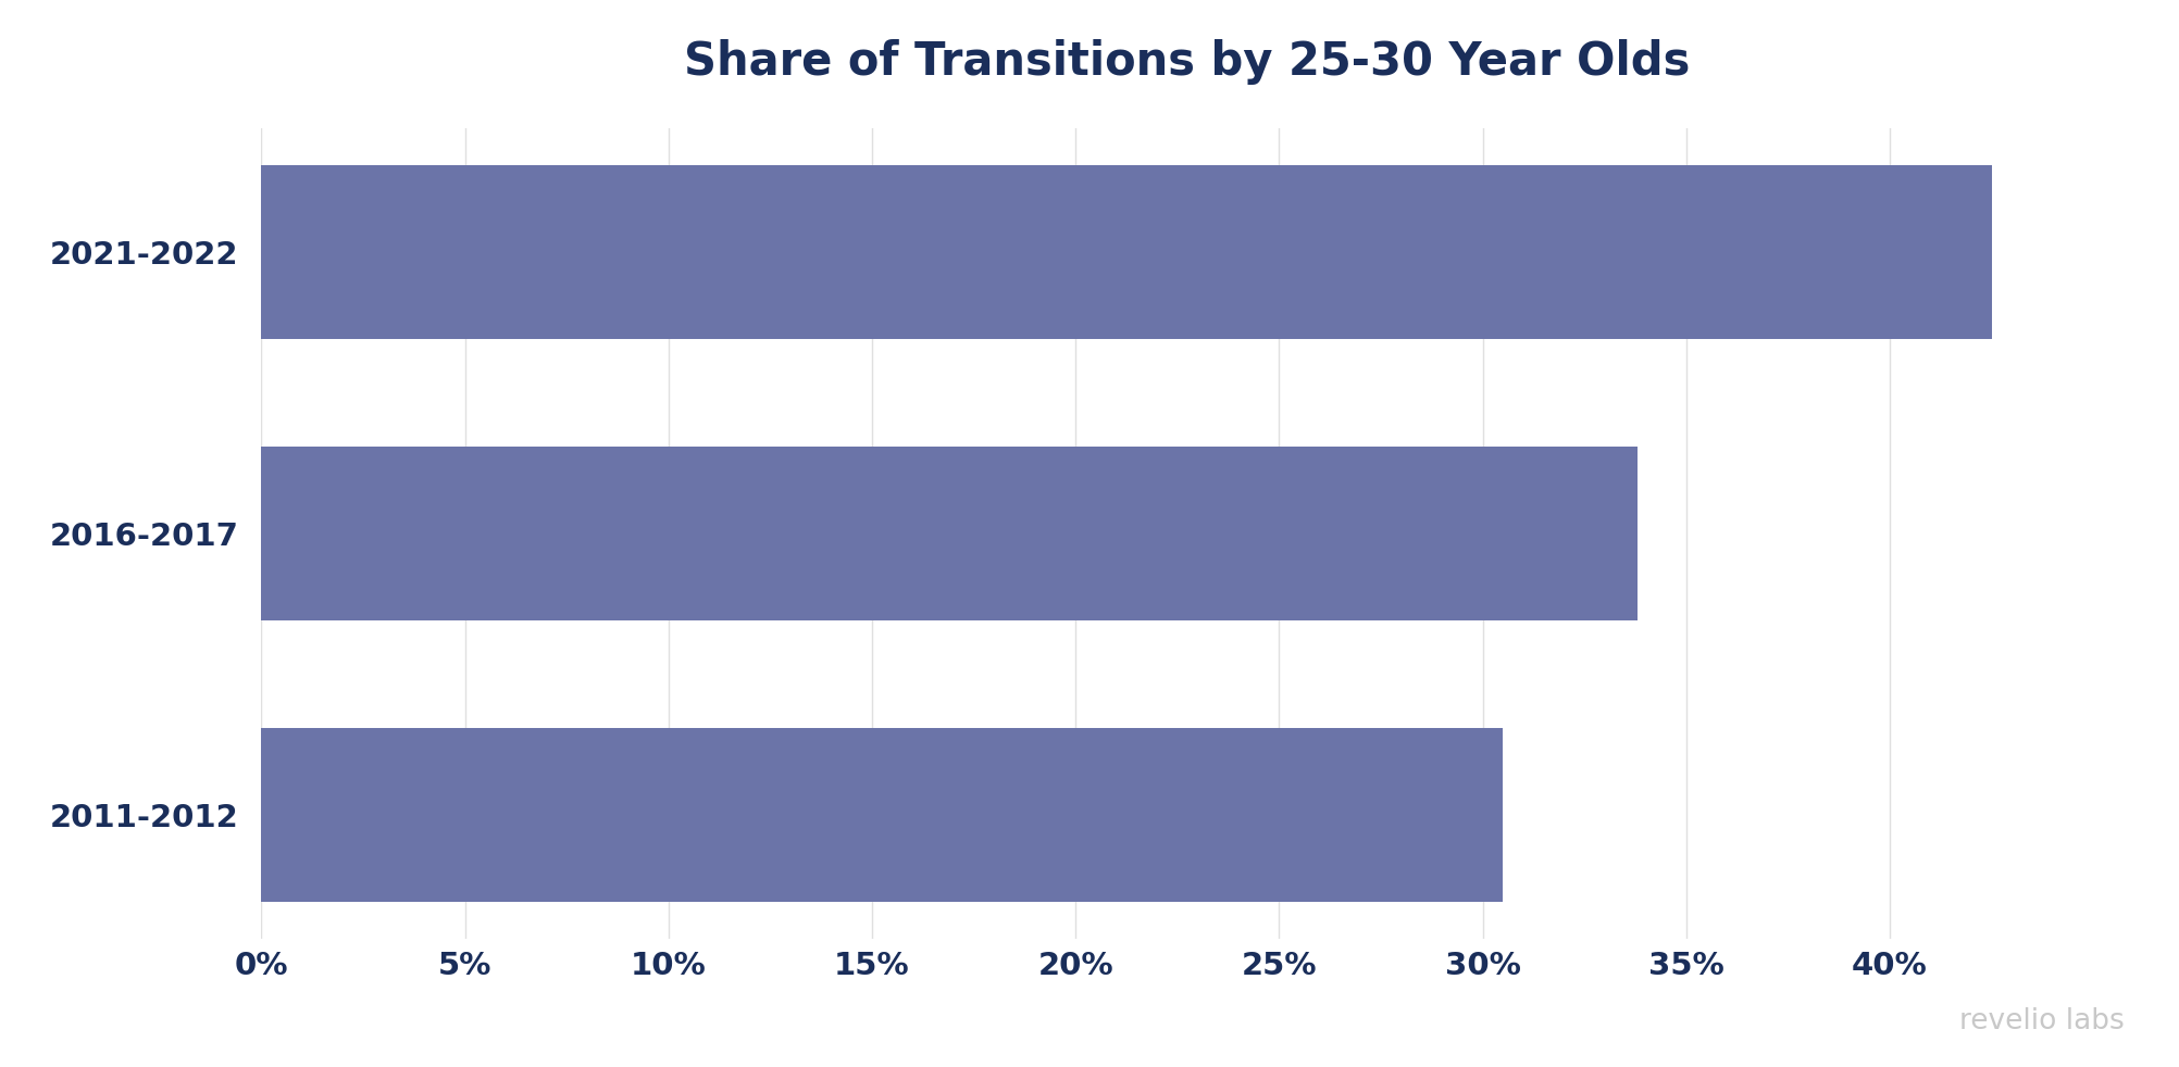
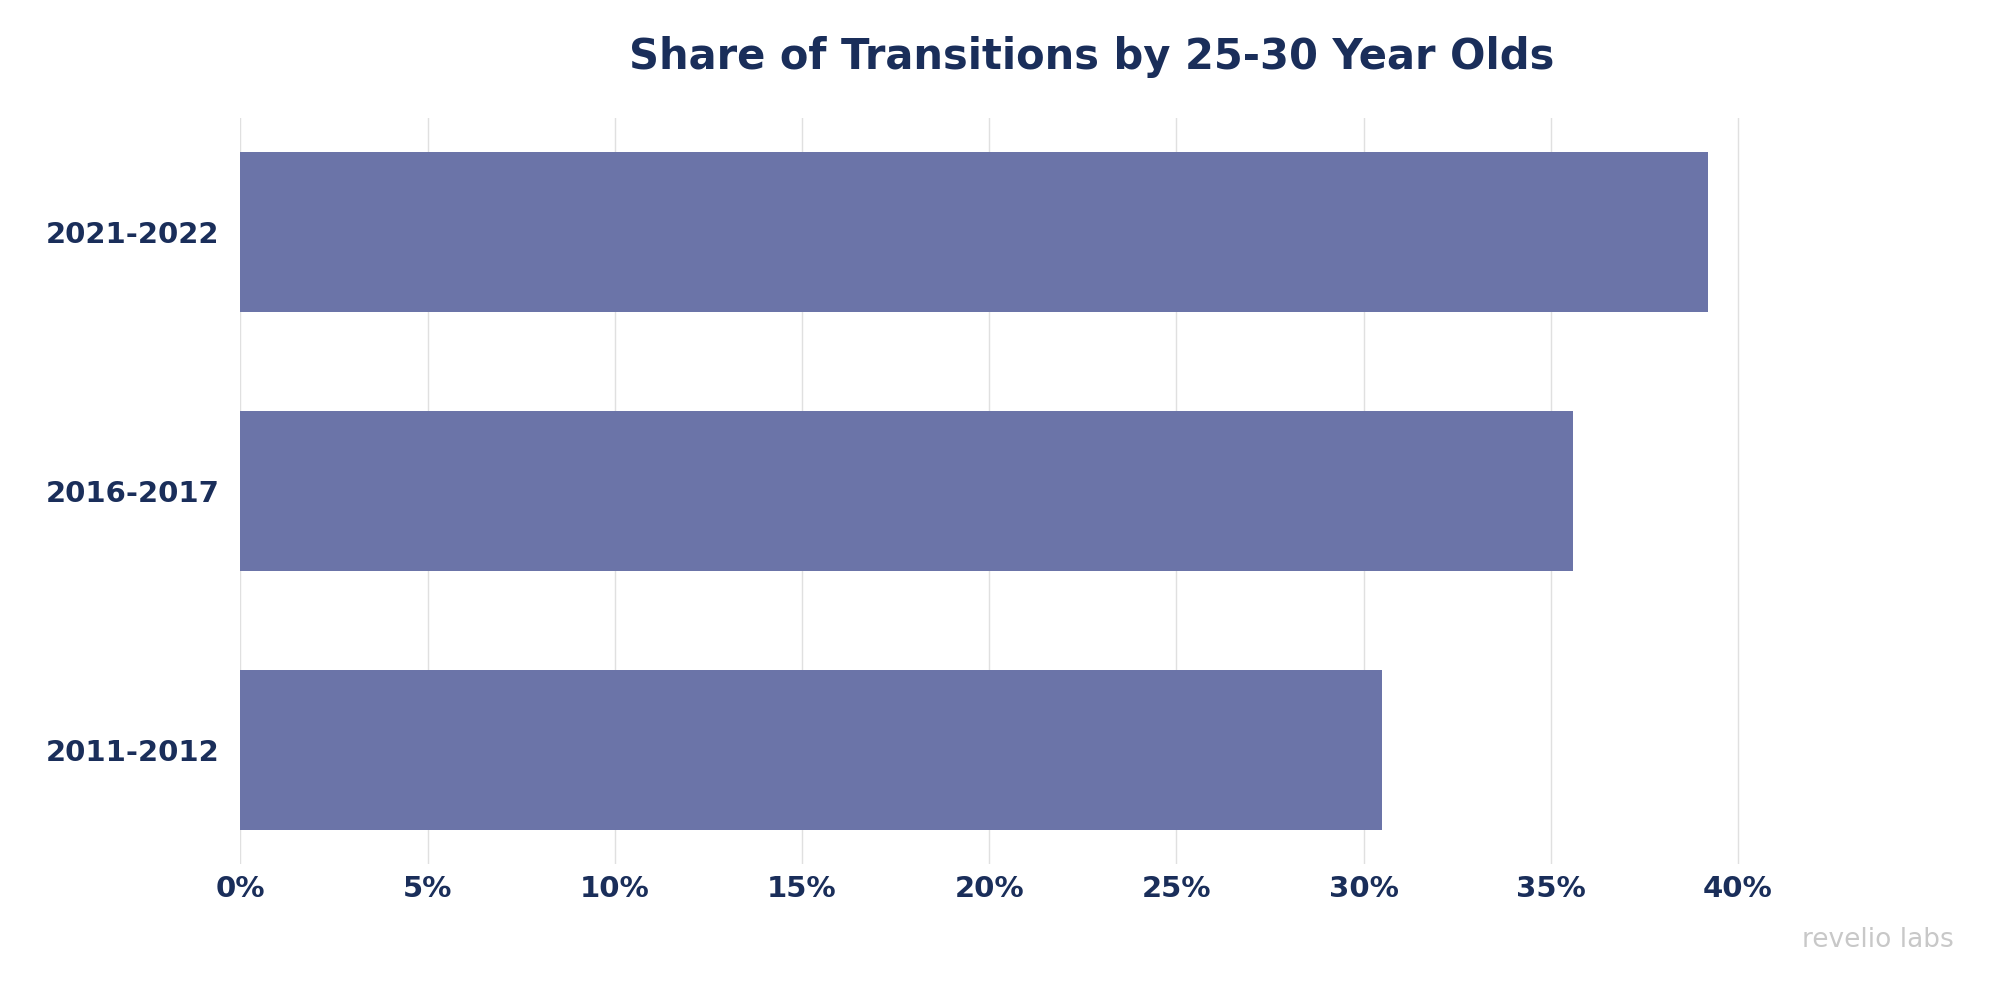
2021-2022: 42.5% -> 39.2%
2016-2017: 33.8% -> 35.6%
